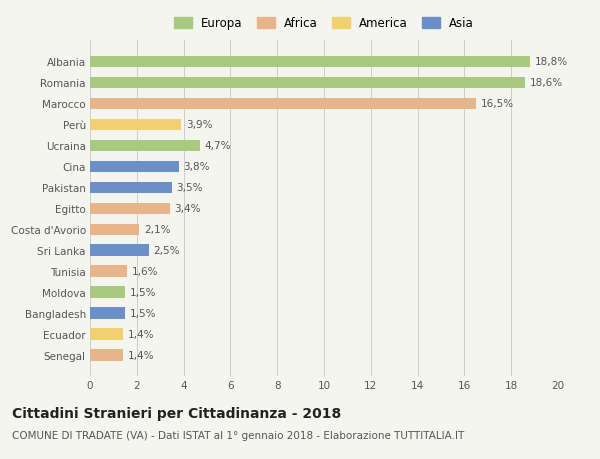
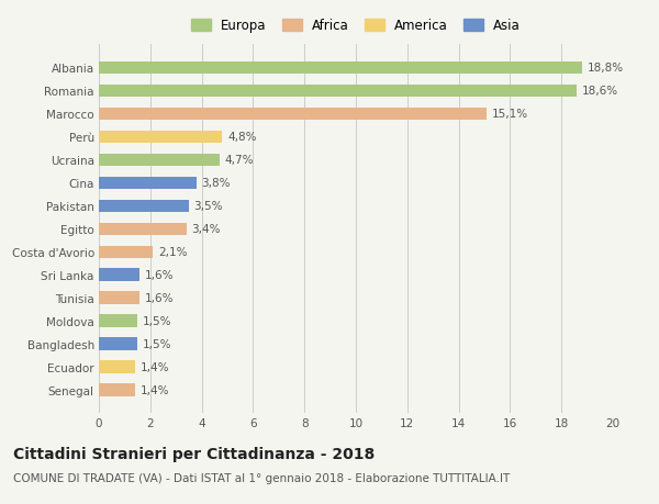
Marocco: 16,5% -> 15,1%
Perù: 3,9% -> 4,8%
Sri Lanka: 2,5% -> 1,6%
